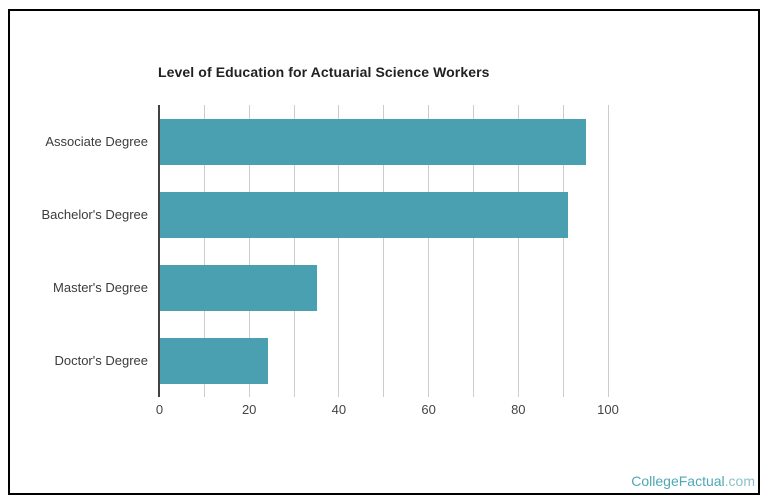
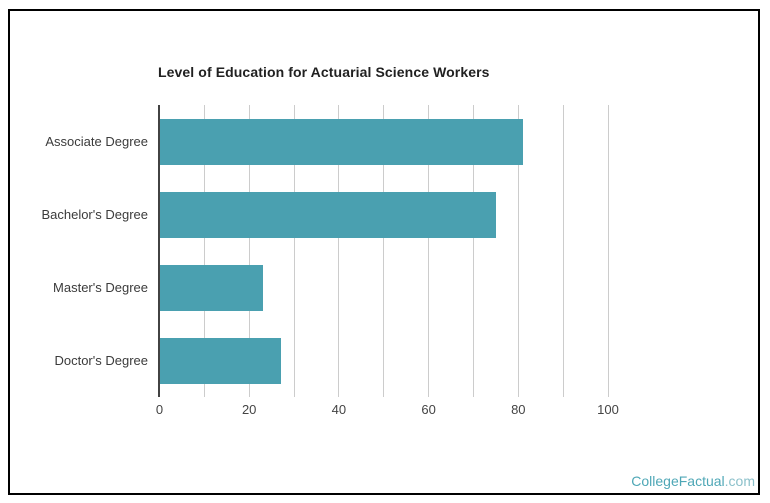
Associate Degree: 95 -> 81
Bachelor's Degree: 91 -> 75
Master's Degree: 35 -> 23
Doctor's Degree: 24 -> 27
